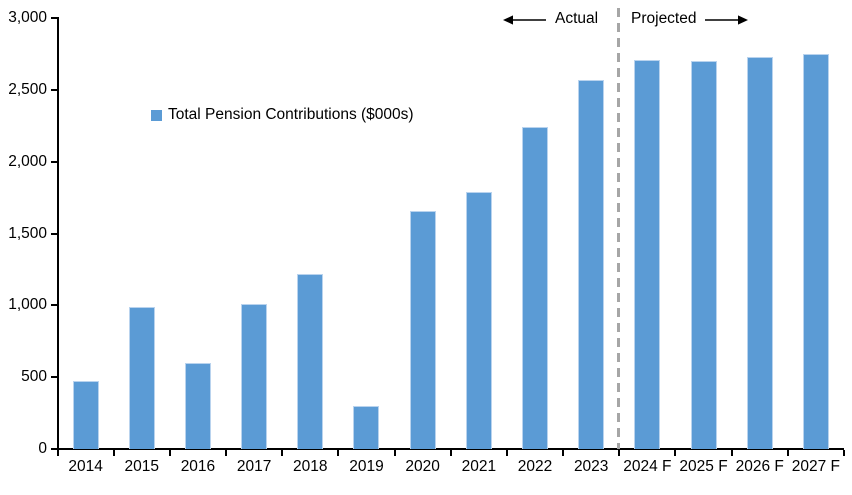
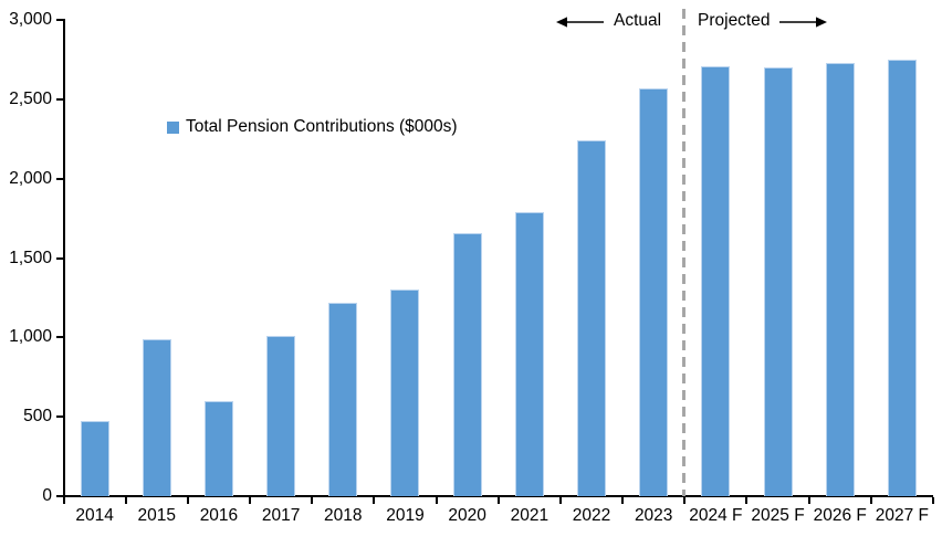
2019: 300 -> 1300
